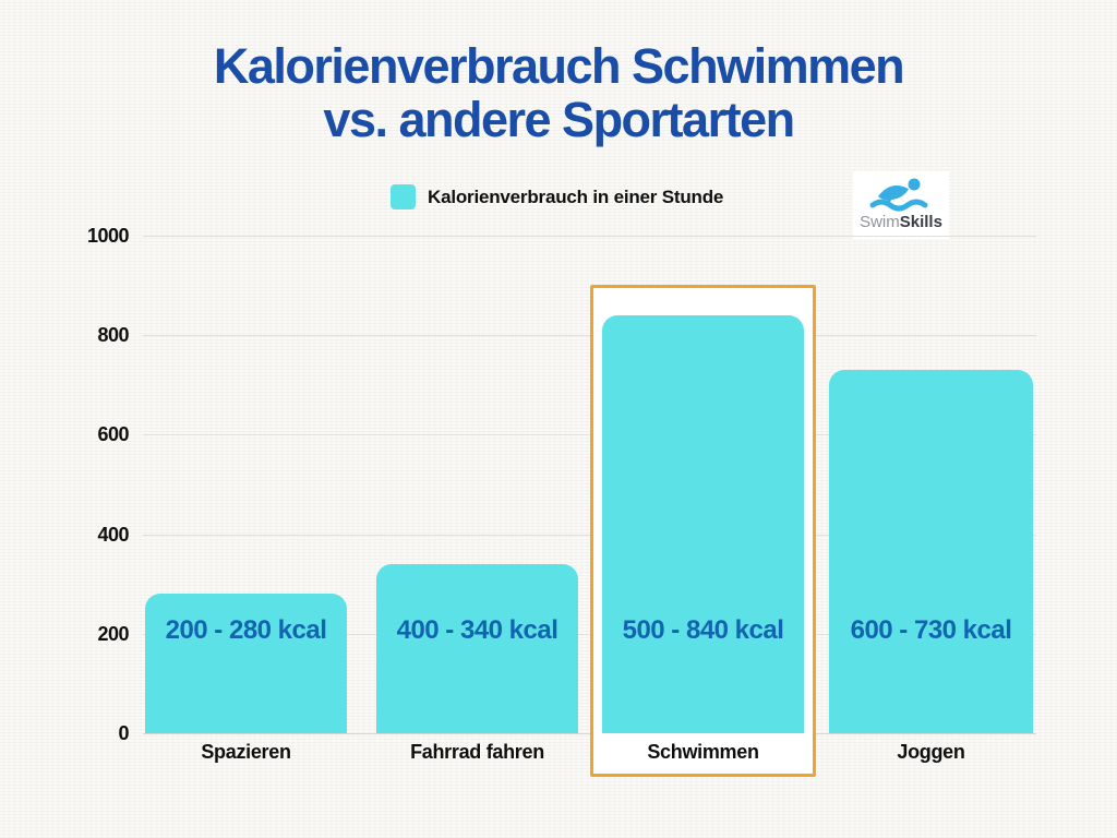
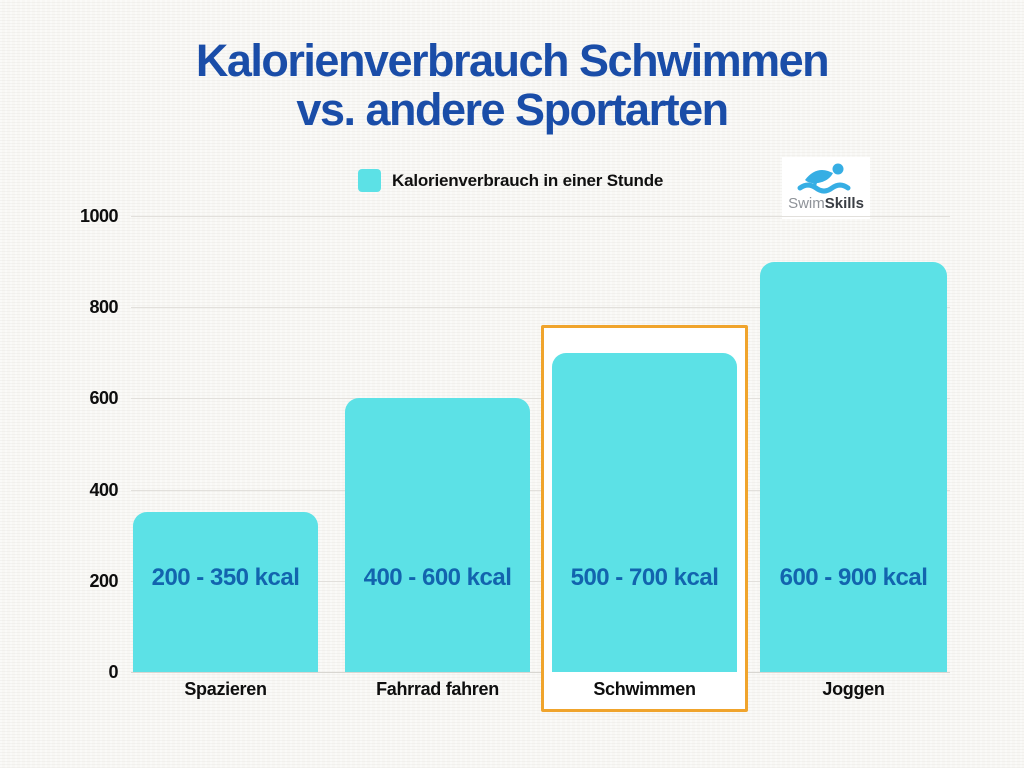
Spazieren: 280 -> 350
Fahrrad fahren: 340 -> 600
Schwimmen: 840 -> 700
Joggen: 730 -> 900
